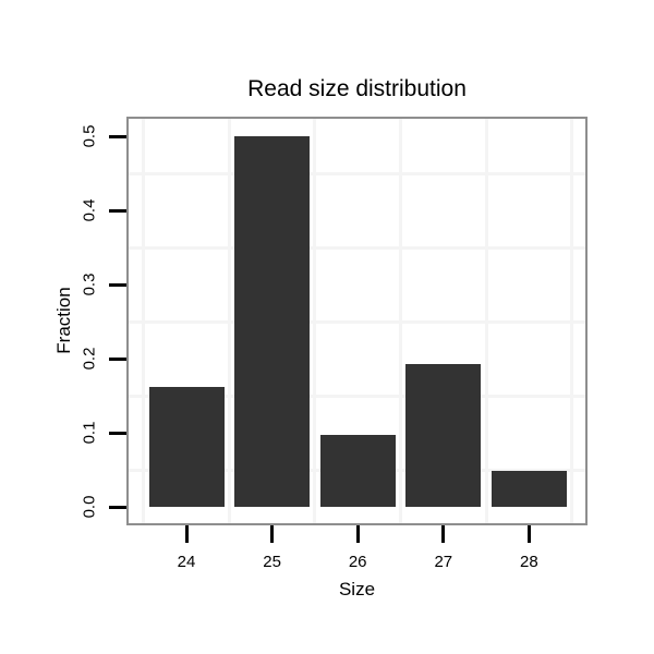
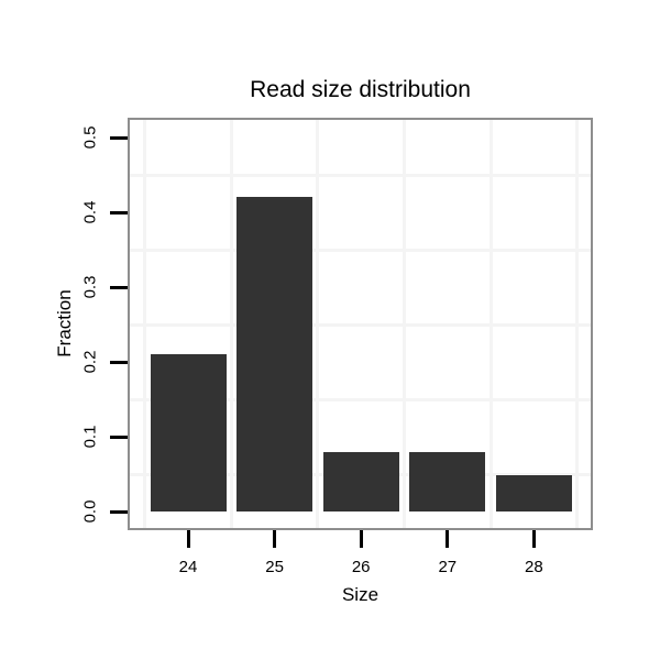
24: 0.16 -> 0.21
25: 0.50 -> 0.42
26: 0.10 -> 0.08
27: 0.19 -> 0.08
